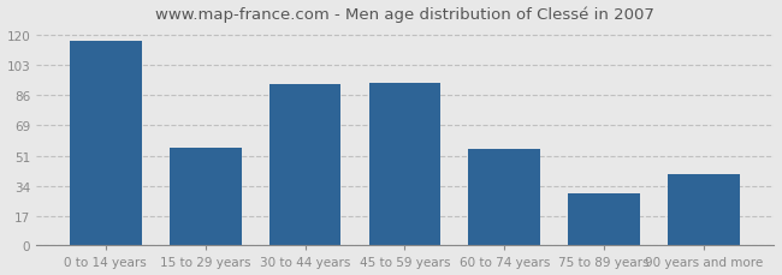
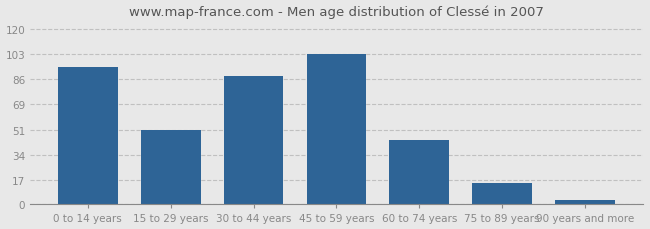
0 to 14 years: 117 -> 94
15 to 29 years: 56 -> 51
30 to 44 years: 92 -> 88
45 to 59 years: 93 -> 103
60 to 74 years: 55 -> 44
75 to 89 years: 30 -> 15
90 years and more: 41 -> 3
